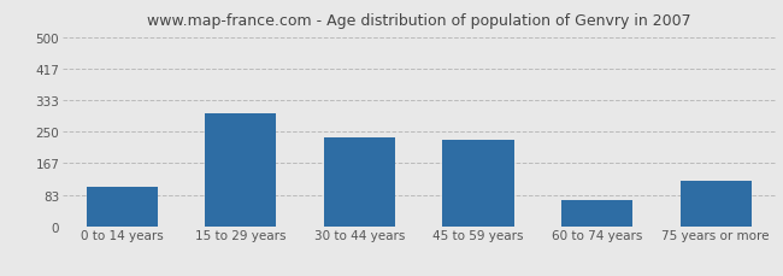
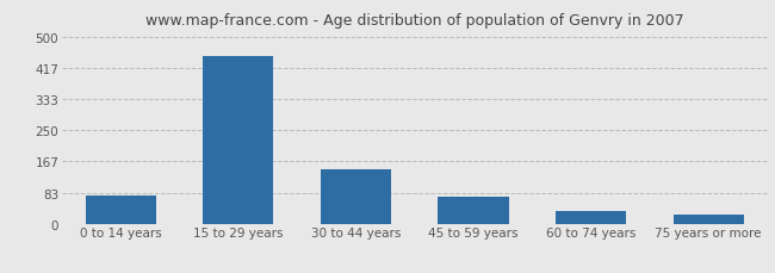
0 to 14 years: 105 -> 75
15 to 29 years: 300 -> 450
30 to 44 years: 235 -> 145
45 to 59 years: 230 -> 73
60 to 74 years: 70 -> 35
75 years or more: 120 -> 25
